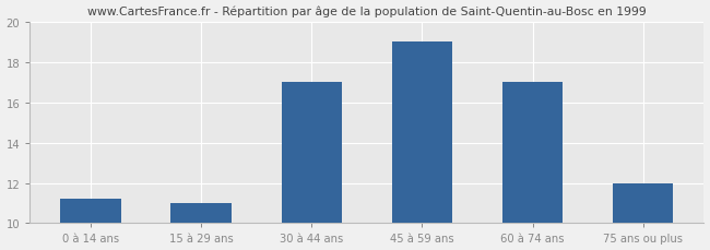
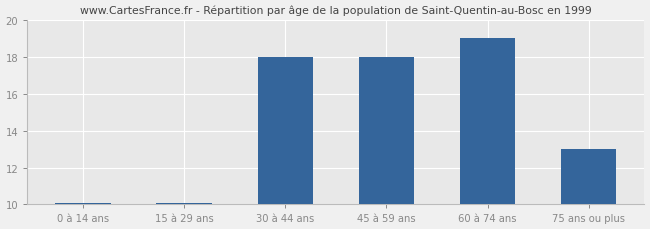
0 à 14 ans: 11.2 -> 10.1
15 à 29 ans: 11.0 -> 10.1
30 à 44 ans: 17.0 -> 18.0
45 à 59 ans: 19.0 -> 18.0
60 à 74 ans: 17.0 -> 19.0
75 ans ou plus: 12.0 -> 13.0
